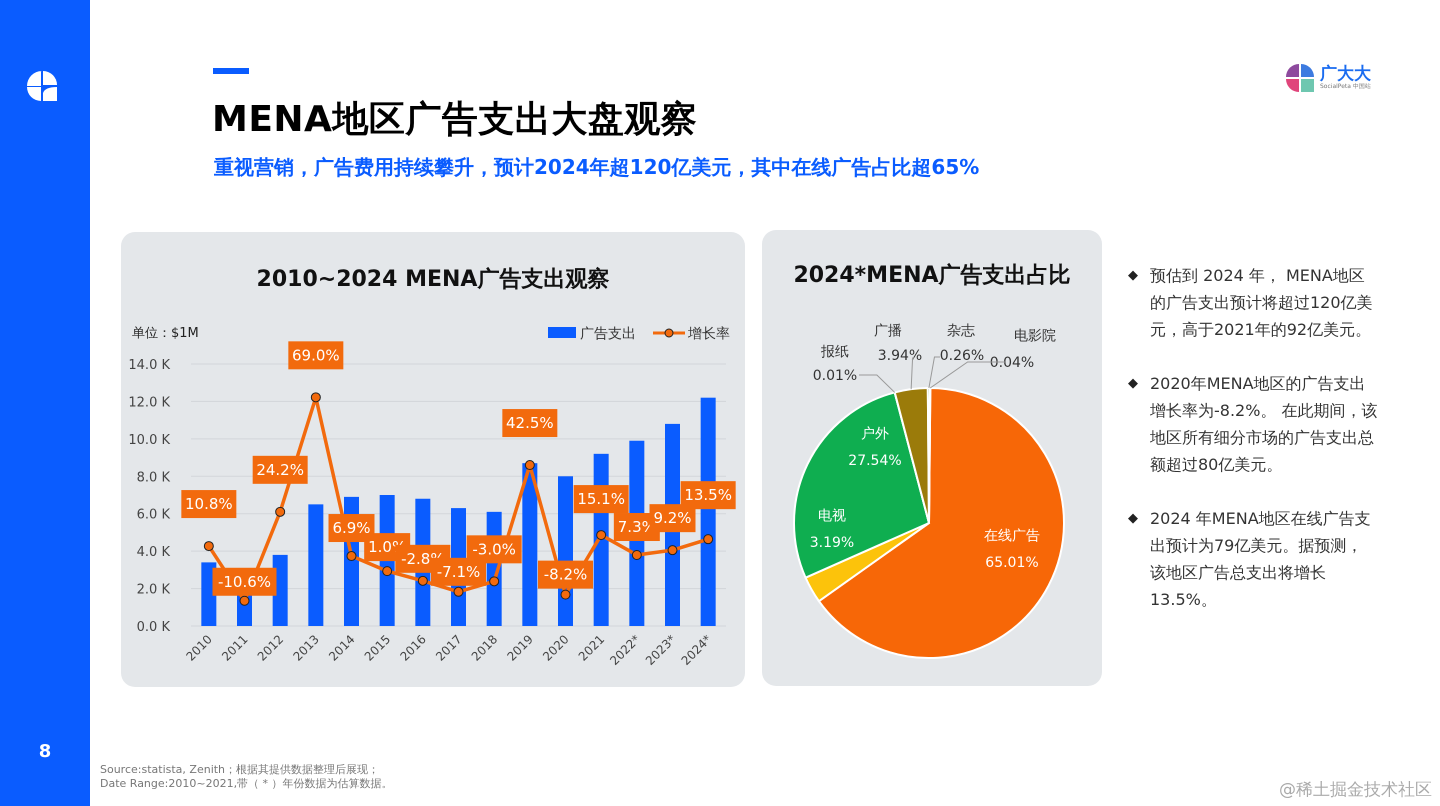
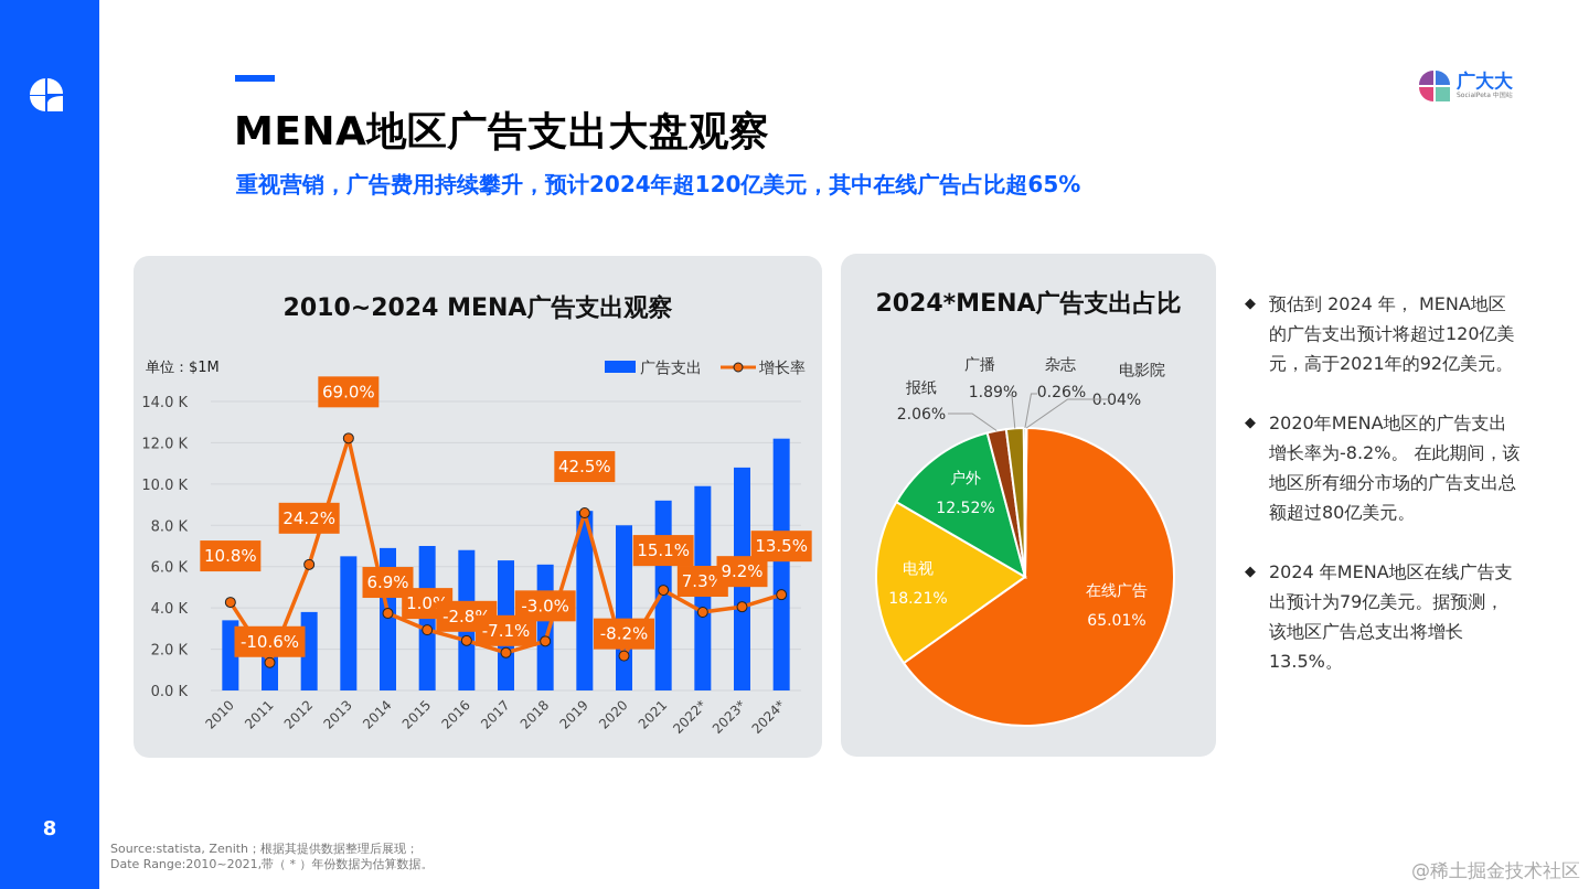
2024*MENA广告支出占比/电视: 3.19% -> 18.21%
2024*MENA广告支出占比/户外: 27.54% -> 12.52%
2024*MENA广告支出占比/报纸: 0.01% -> 2.06%
2024*MENA广告支出占比/广播: 3.94% -> 1.89%
